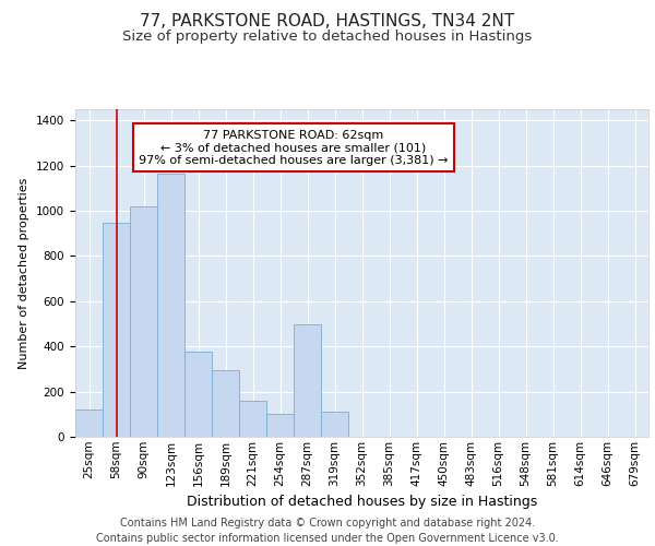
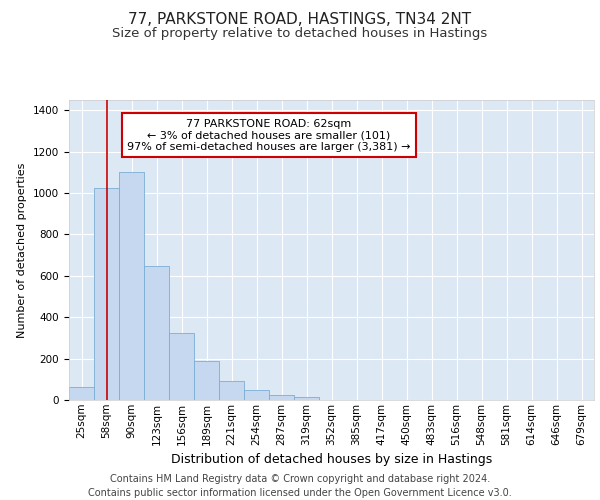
25sqm: 120 -> 65
58sqm: 945 -> 1025
90sqm: 1020 -> 1100
123sqm: 1165 -> 650
156sqm: 375 -> 325
189sqm: 295 -> 190
221sqm: 160 -> 90
254sqm: 100 -> 50
287sqm: 500 -> 25
319sqm: 110 -> 15
